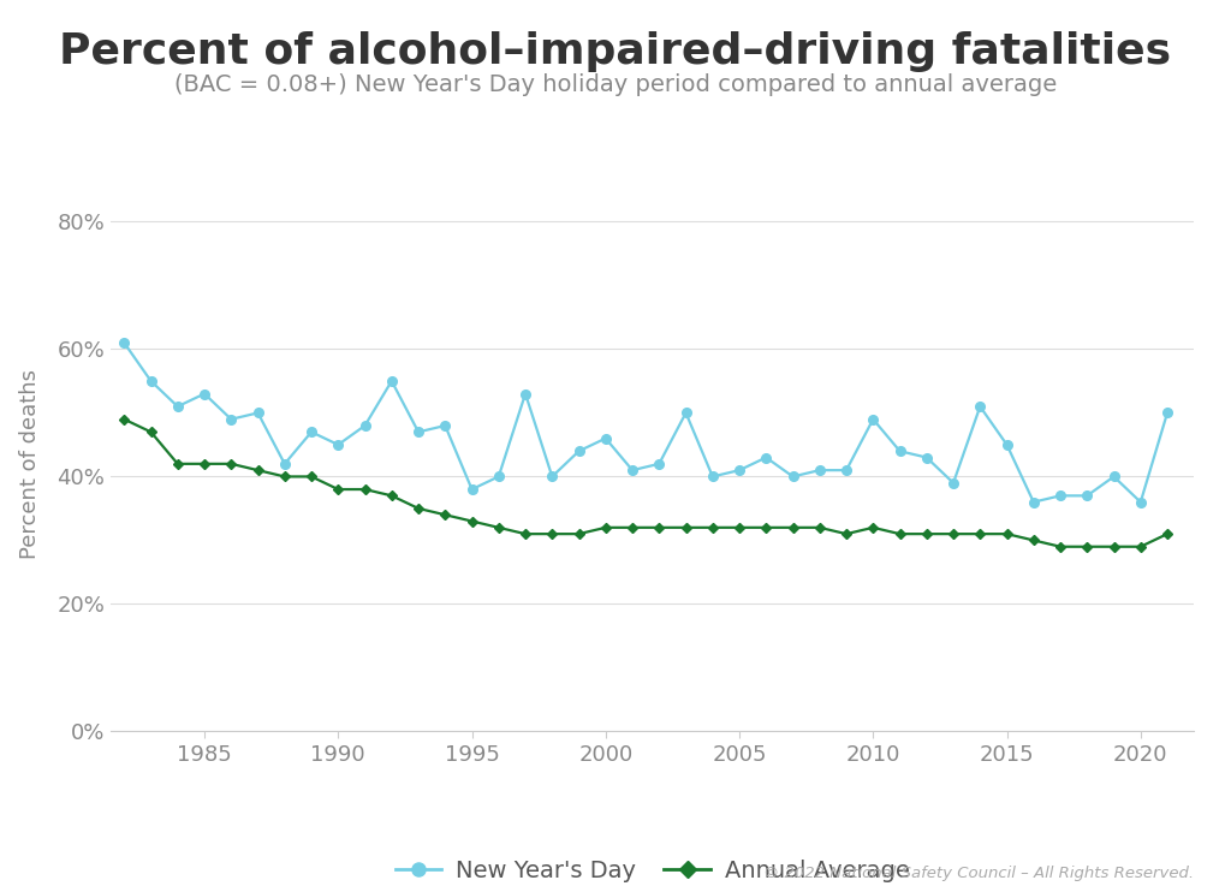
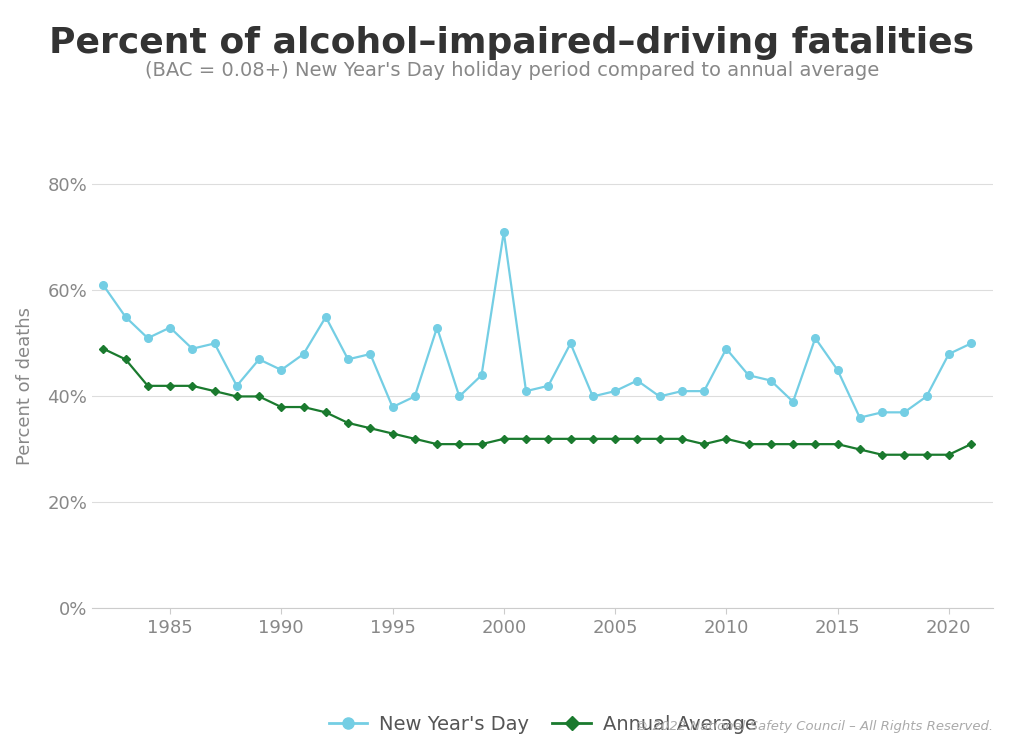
New Year's Day/2000: 46% -> 71%
New Year's Day/2020: 36% -> 48%
